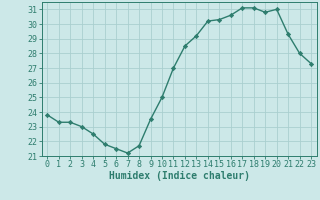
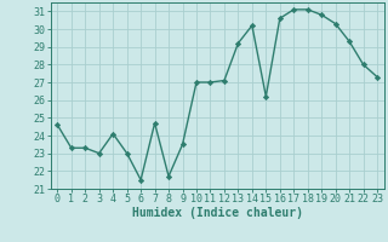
0: 23.8 -> 24.6
4: 22.5 -> 24.1
5: 21.8 -> 23.0
7: 21.2 -> 24.7
10: 25.0 -> 27.0
12: 28.5 -> 27.1
15: 30.3 -> 26.2
20: 31.0 -> 30.3
